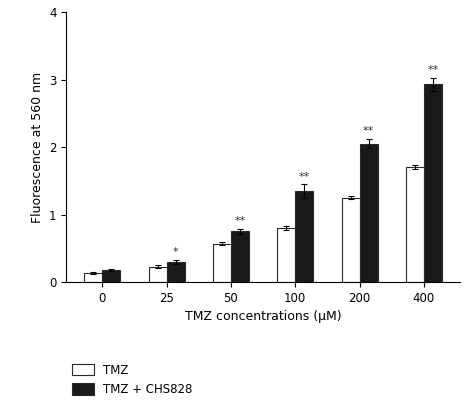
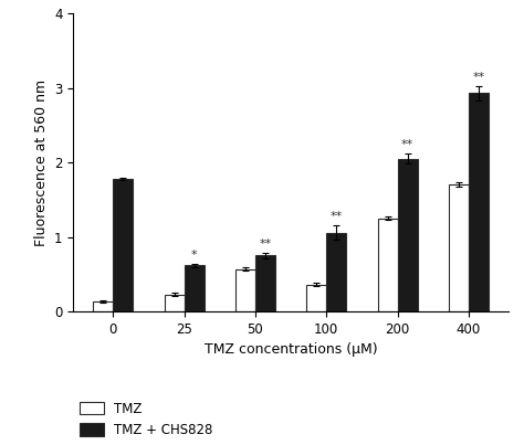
TMZ + CHS828/0: 0.18 -> 1.78
TMZ + CHS828/25: 0.30 -> 0.62
TMZ/100: 0.80 -> 0.36
TMZ + CHS828/100: 1.35 -> 1.06
